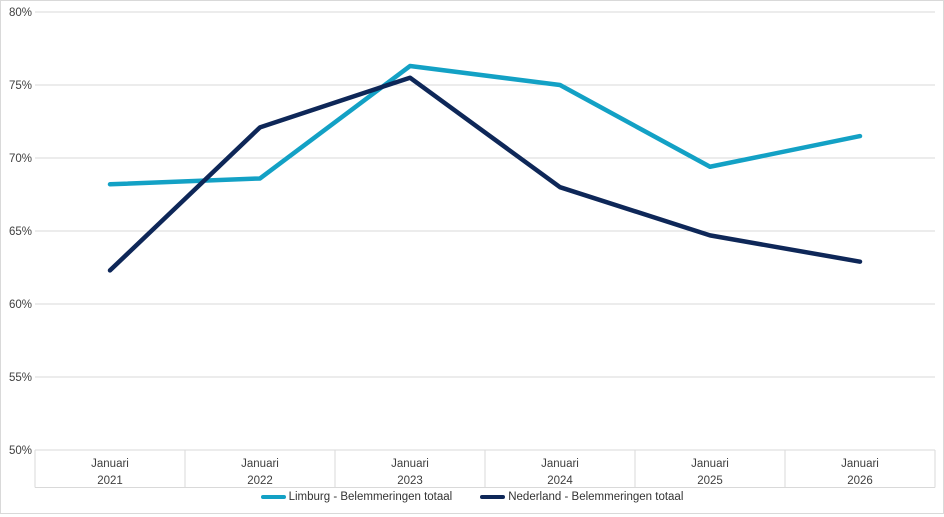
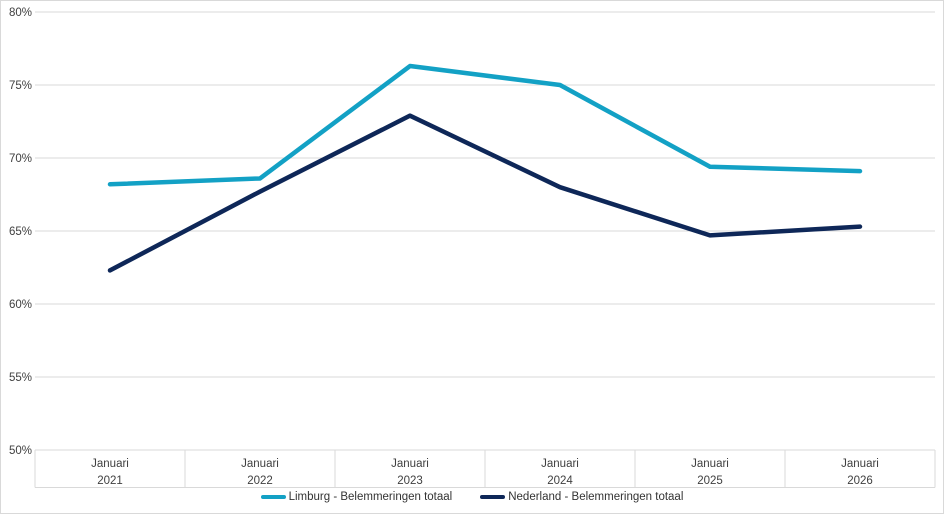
Nederland - Belemmeringen totaal/Januari 2022: 72.1% -> 67.7%
Nederland - Belemmeringen totaal/Januari 2023: 75.5% -> 72.9%
Limburg - Belemmeringen totaal/Januari 2026: 71.5% -> 69.1%
Nederland - Belemmeringen totaal/Januari 2026: 62.9% -> 65.3%
